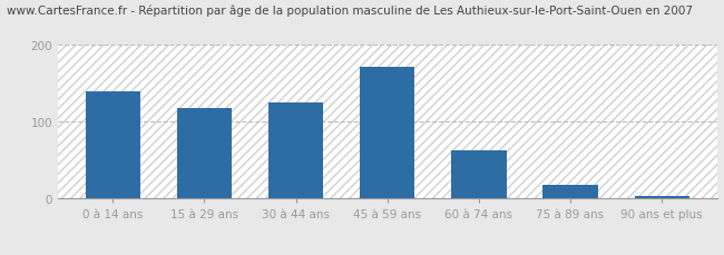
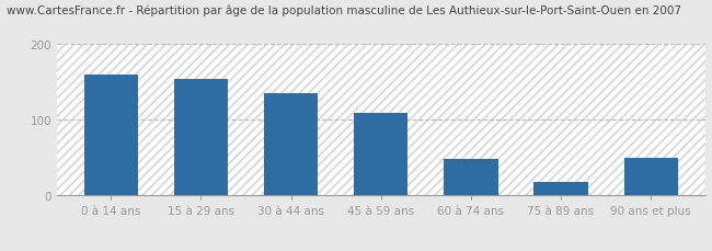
0 à 14 ans: 140 -> 160
15 à 29 ans: 118 -> 154
30 à 44 ans: 125 -> 136
45 à 59 ans: 172 -> 110
60 à 74 ans: 63 -> 48
90 ans et plus: 3 -> 50
